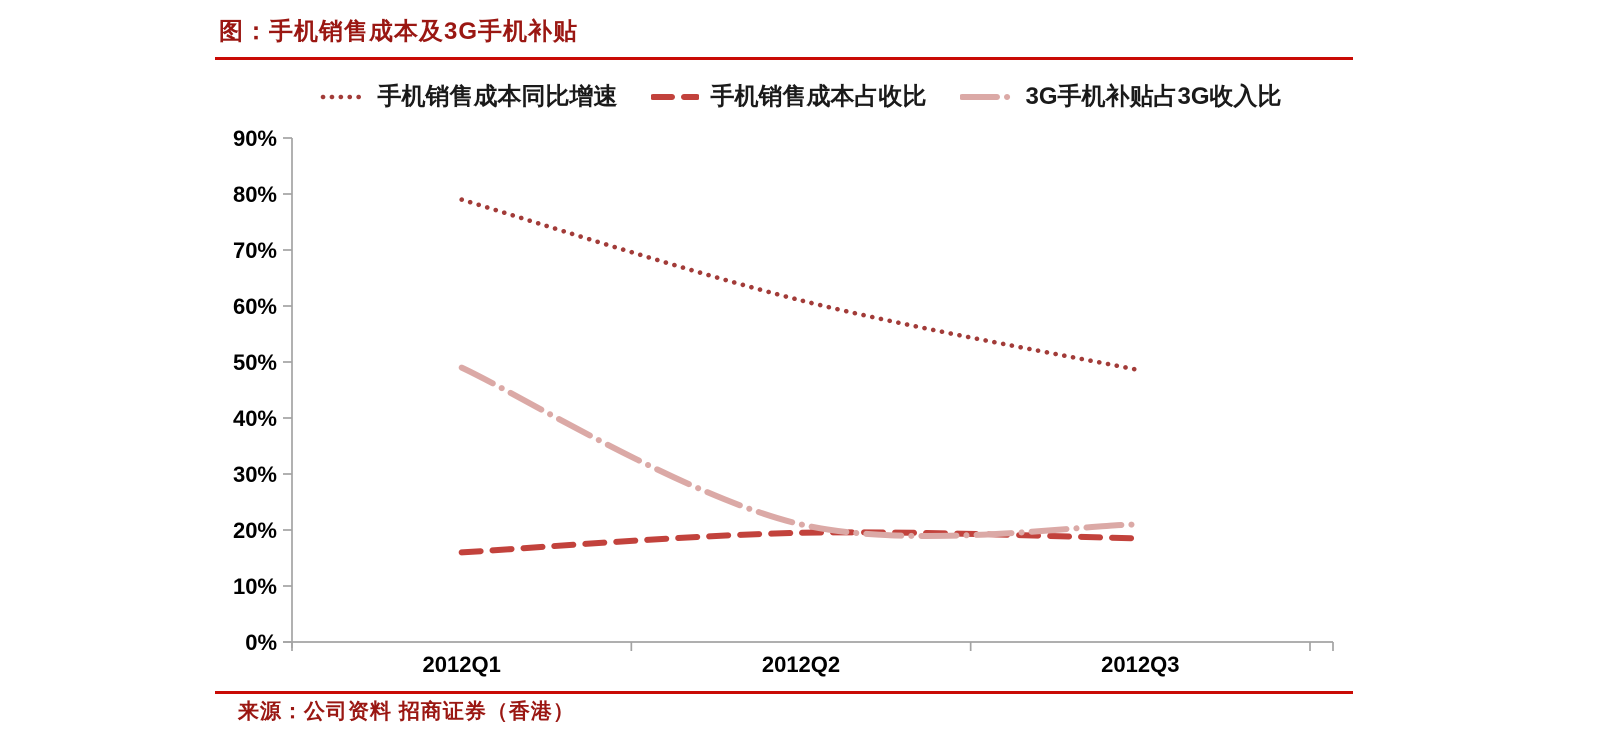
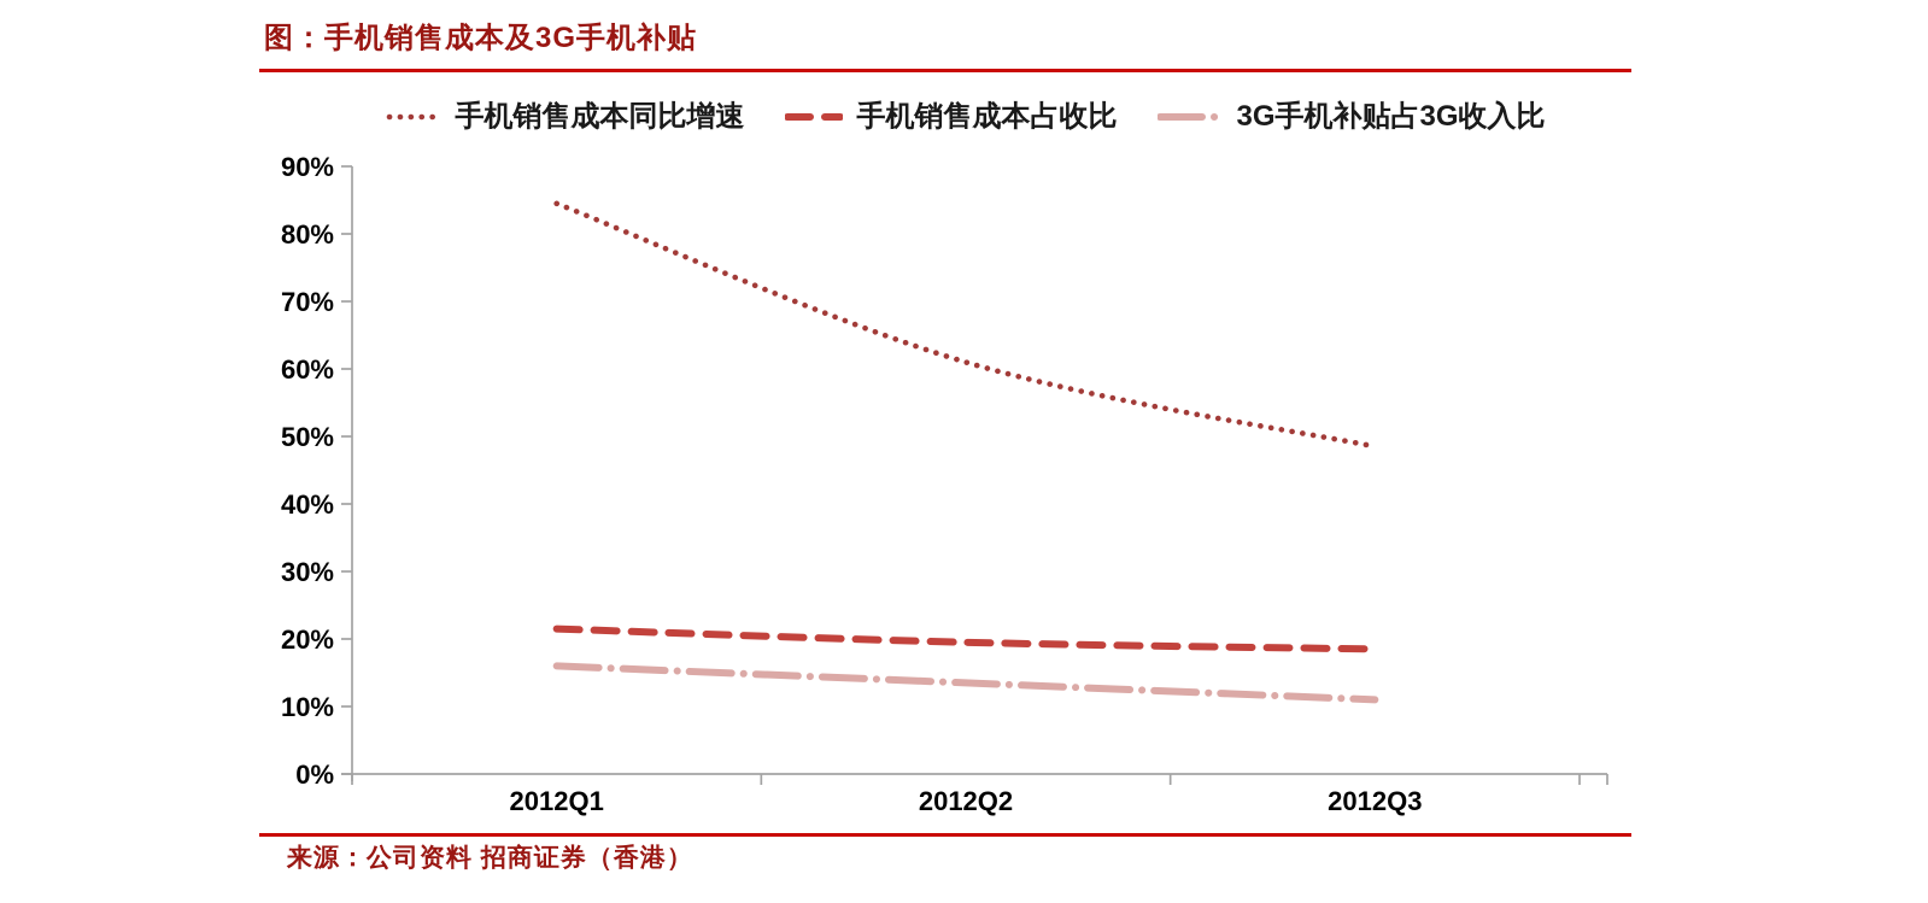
手机销售成本同比增速/2012Q1: 79% -> 84%
手机销售成本占收比/2012Q1: 16% -> 22%
3G手机补贴占3G收入比/2012Q1: 49% -> 16%
3G手机补贴占3G收入比/2012Q2: 21% -> 14%
3G手机补贴占3G收入比/2012Q3: 21% -> 11%
